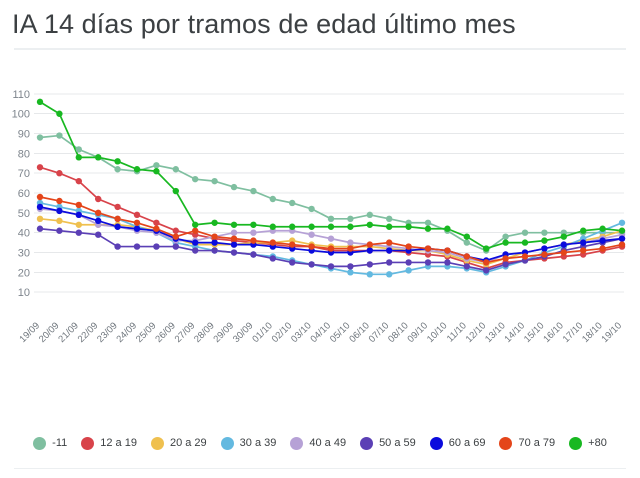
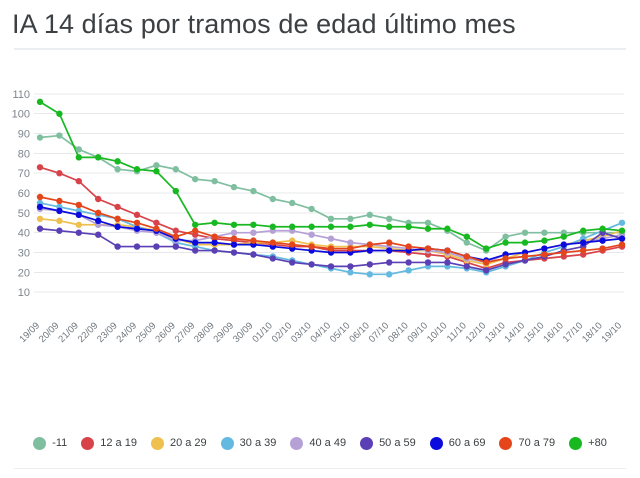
50 a 59/18/10: 35 -> 40
